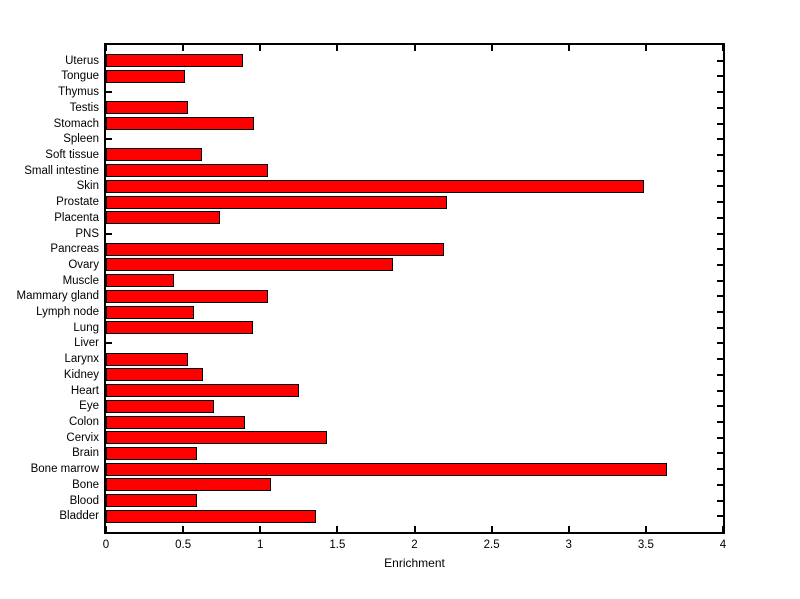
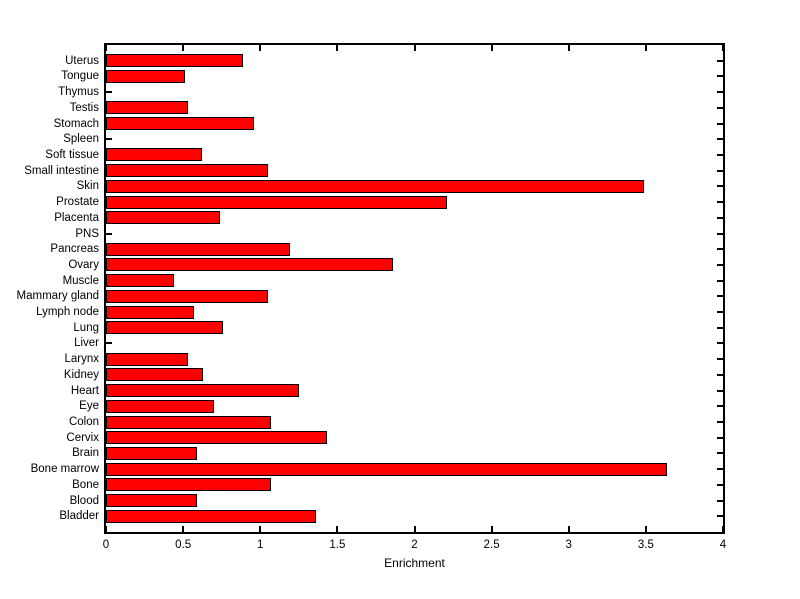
Pancreas: 2.19 -> 1.19
Lung: 0.95 -> 0.76
Colon: 0.90 -> 1.07
